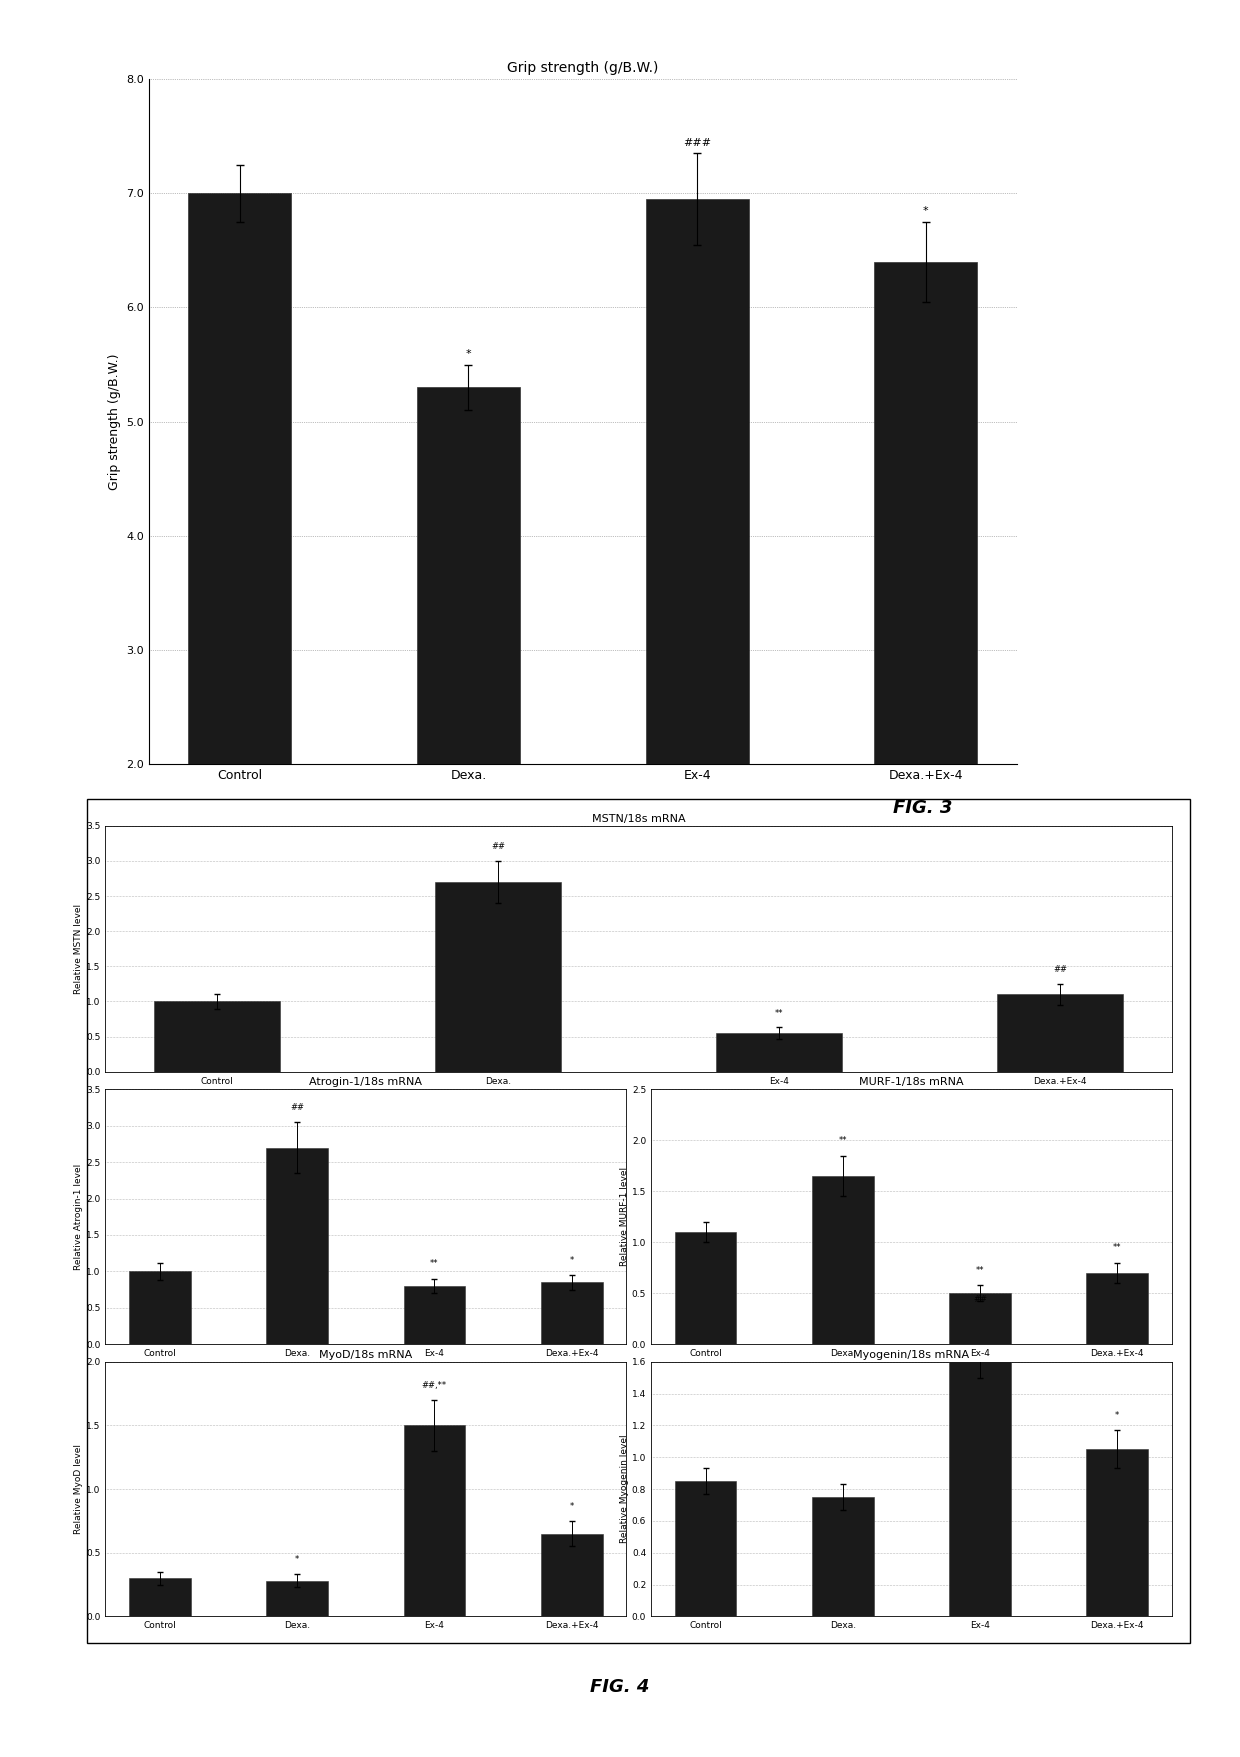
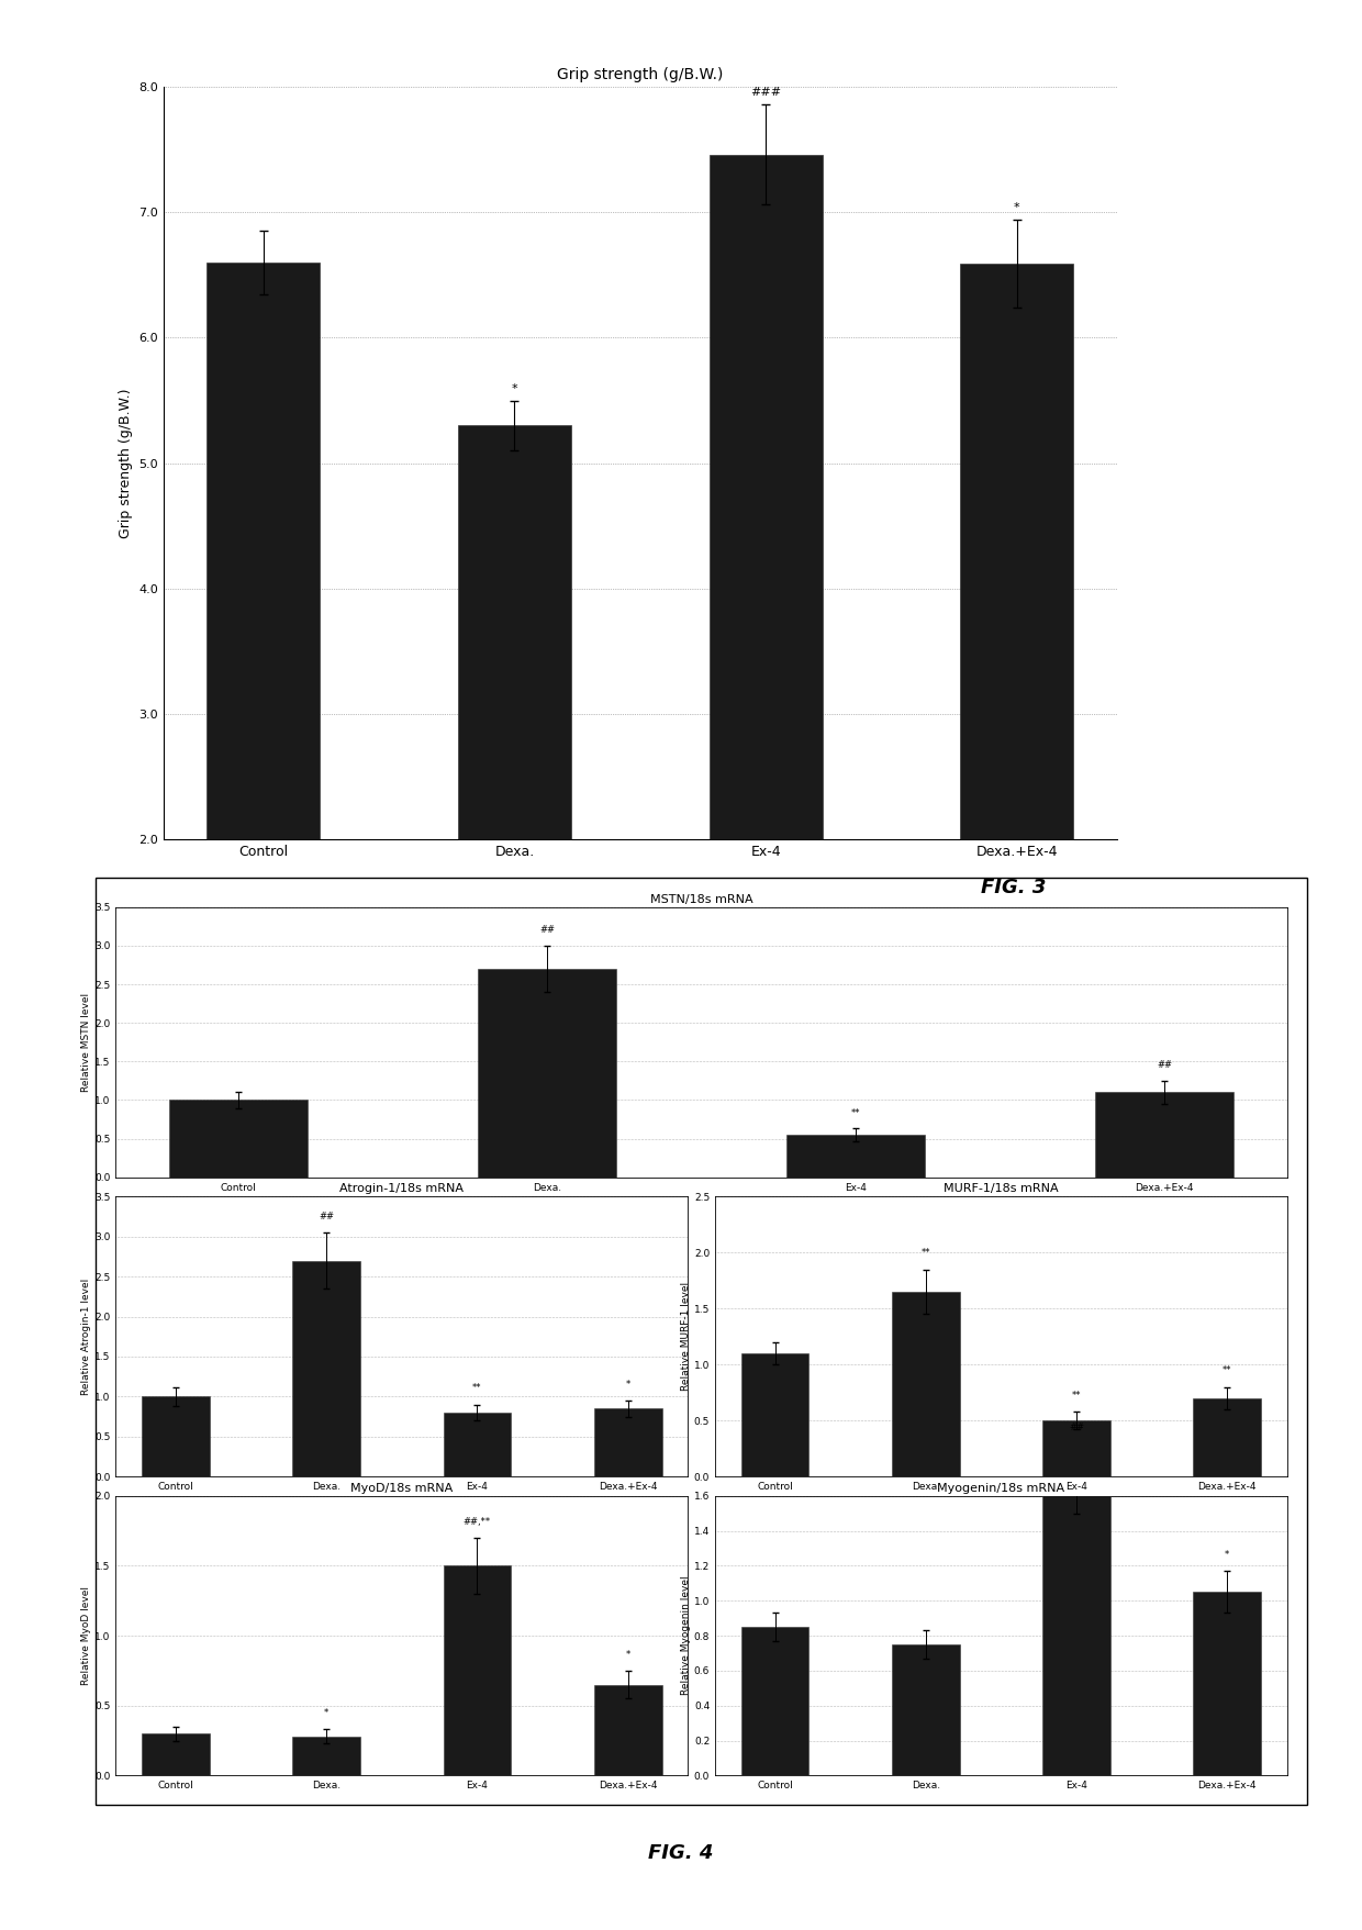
Grip strength (g/B.W.)/Control: 7.00 -> 6.60
Grip strength (g/B.W.)/Ex-4: 6.95 -> 7.46
Grip strength (g/B.W.)/Dexa.+Ex-4: 6.40 -> 6.59
